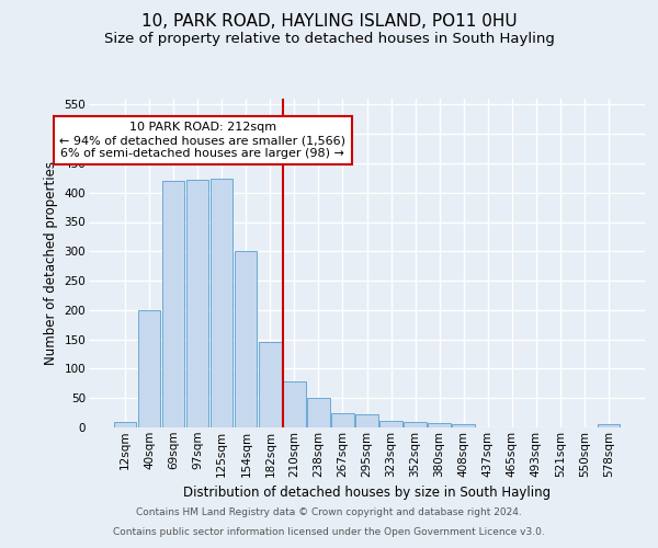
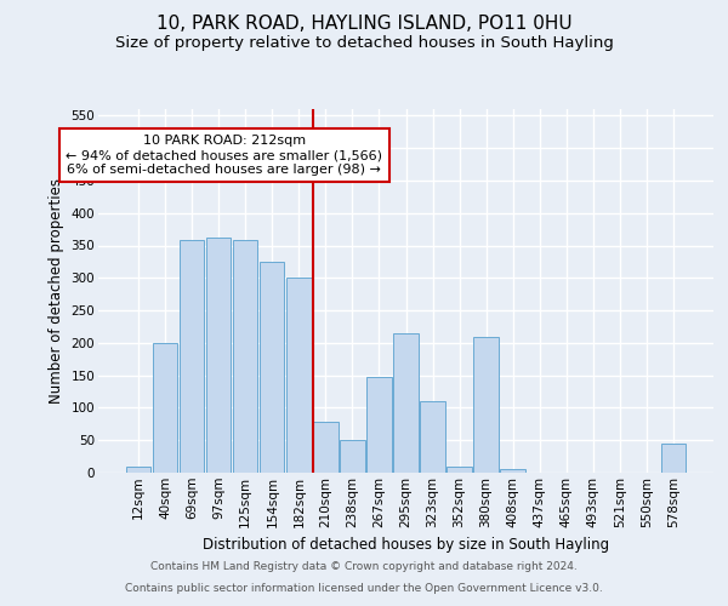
69sqm: 420 -> 358
97sqm: 422 -> 362
125sqm: 424 -> 358
154sqm: 300 -> 324
182sqm: 145 -> 300
267sqm: 25 -> 148
295sqm: 22 -> 214
323sqm: 12 -> 110
380sqm: 8 -> 210
578sqm: 5 -> 44
